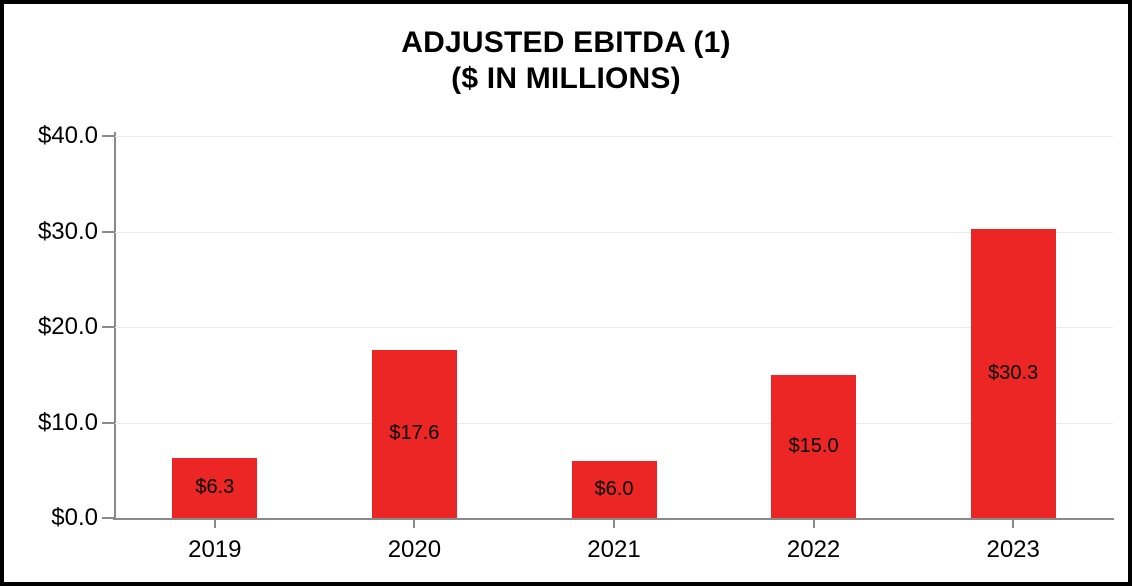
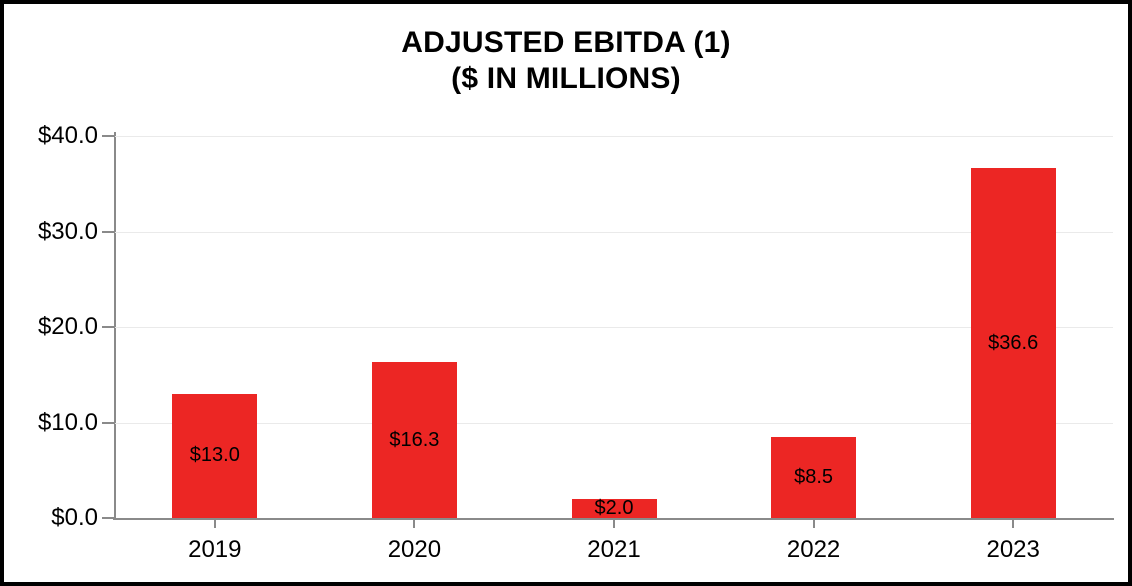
2019: $6.3 -> $13.0
2020: $17.6 -> $16.3
2021: $6.0 -> $2.0
2022: $15.0 -> $8.5
2023: $30.3 -> $36.6
